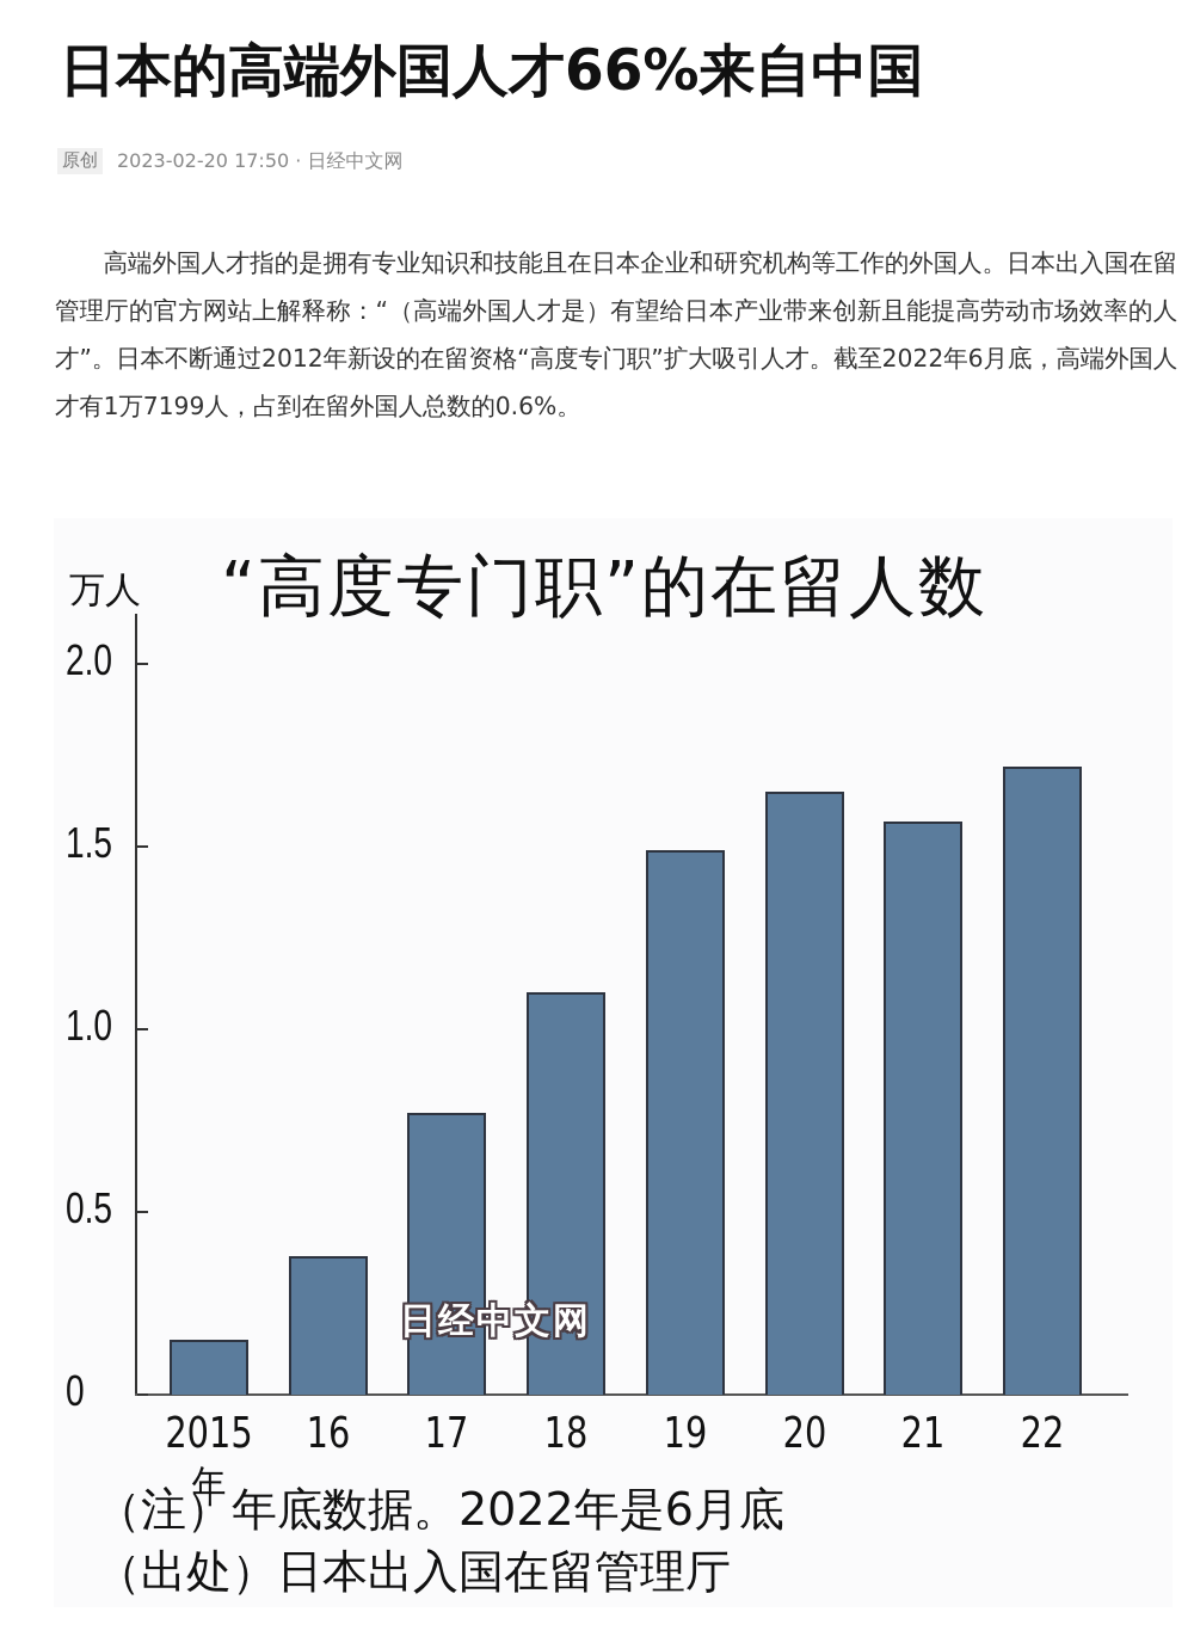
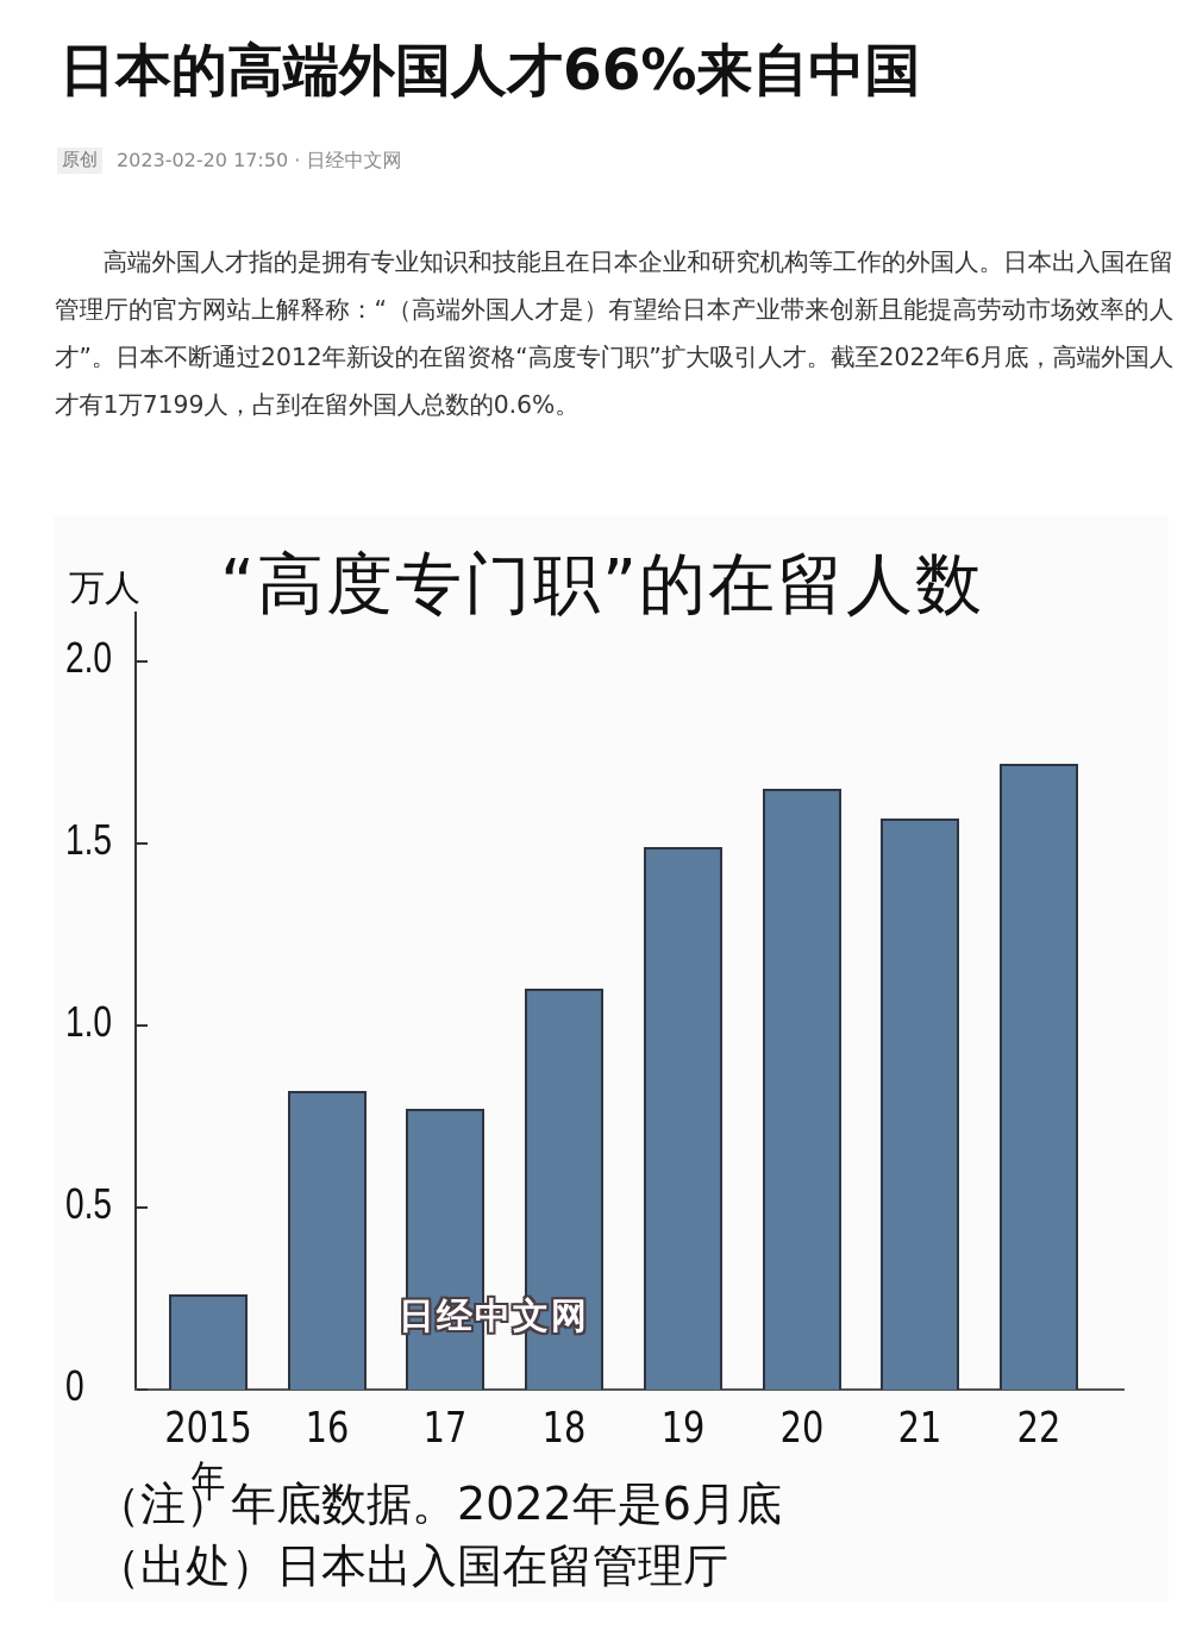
2015年: 0.15 -> 0.26
16: 0.38 -> 0.82
